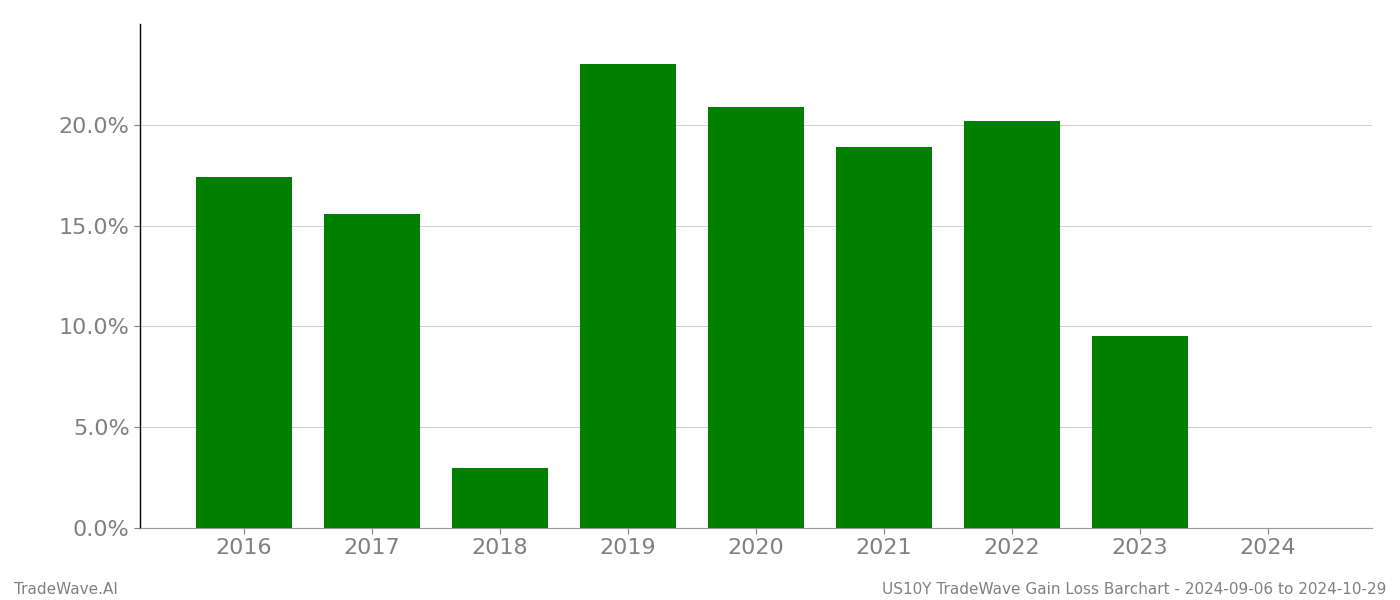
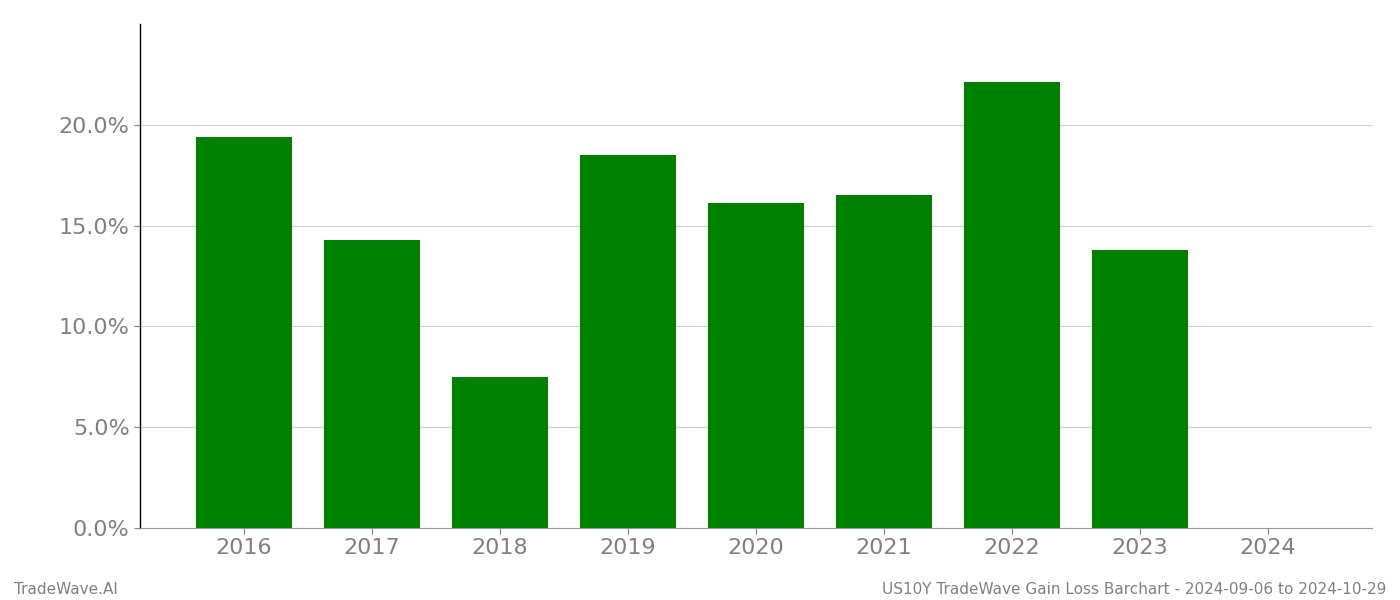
2016: 17.4% -> 19.4%
2017: 15.6% -> 14.3%
2018: 3.0% -> 7.5%
2019: 23.0% -> 18.5%
2020: 20.9% -> 16.1%
2021: 18.9% -> 16.5%
2022: 20.2% -> 22.1%
2023: 9.5% -> 13.8%
